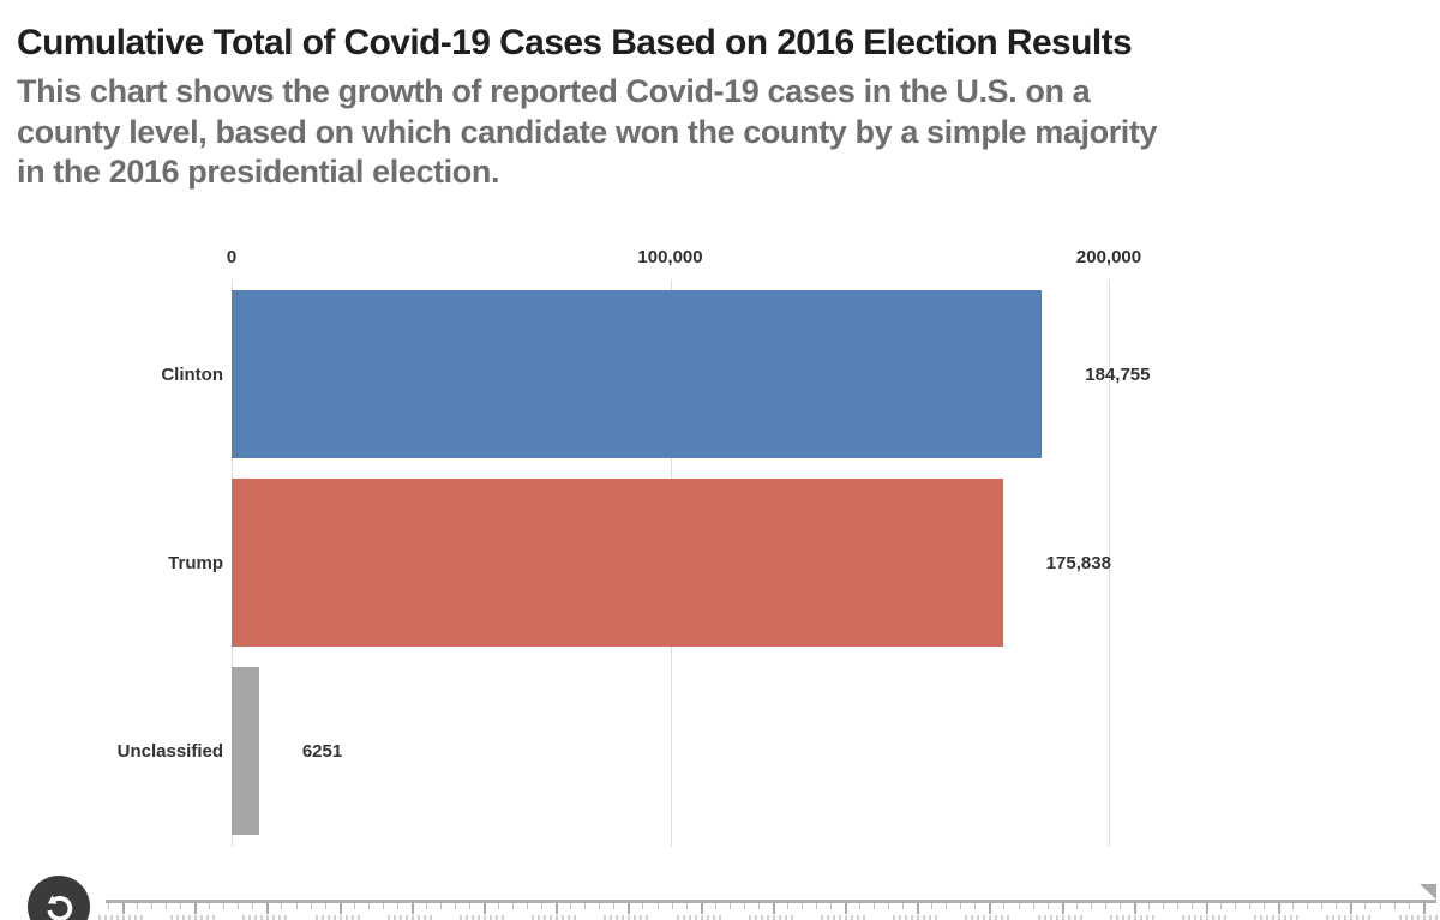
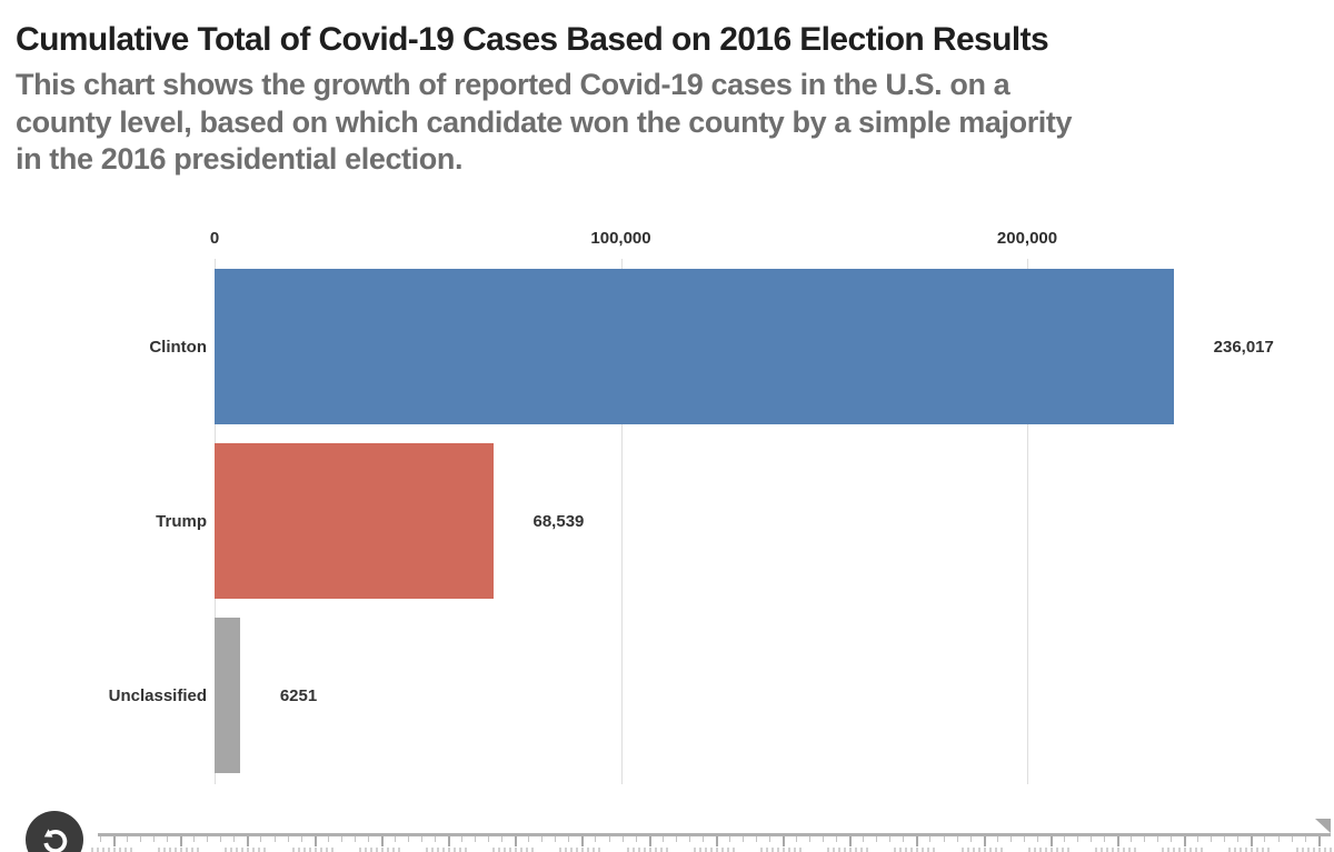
Clinton: 184,755 -> 236,017
Trump: 175,838 -> 68,539
